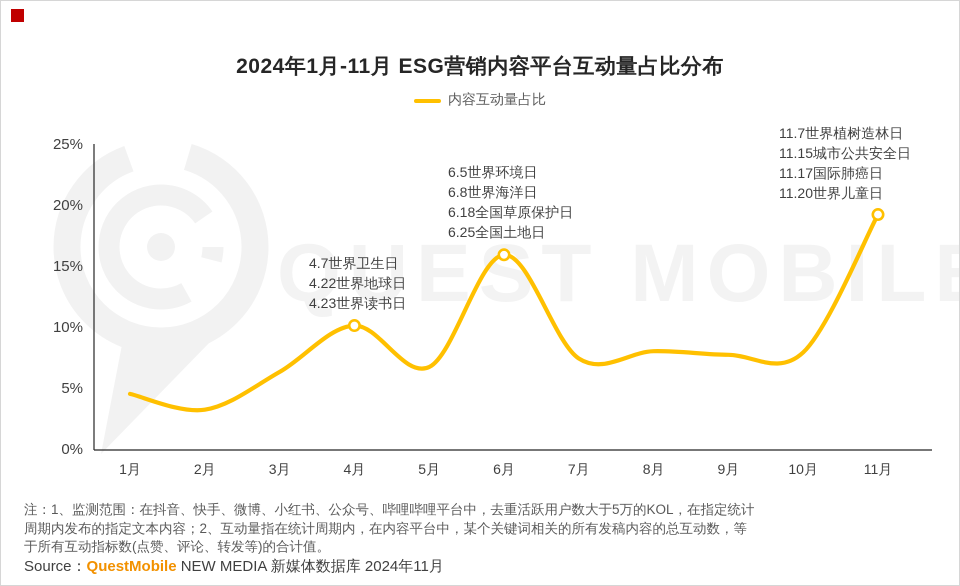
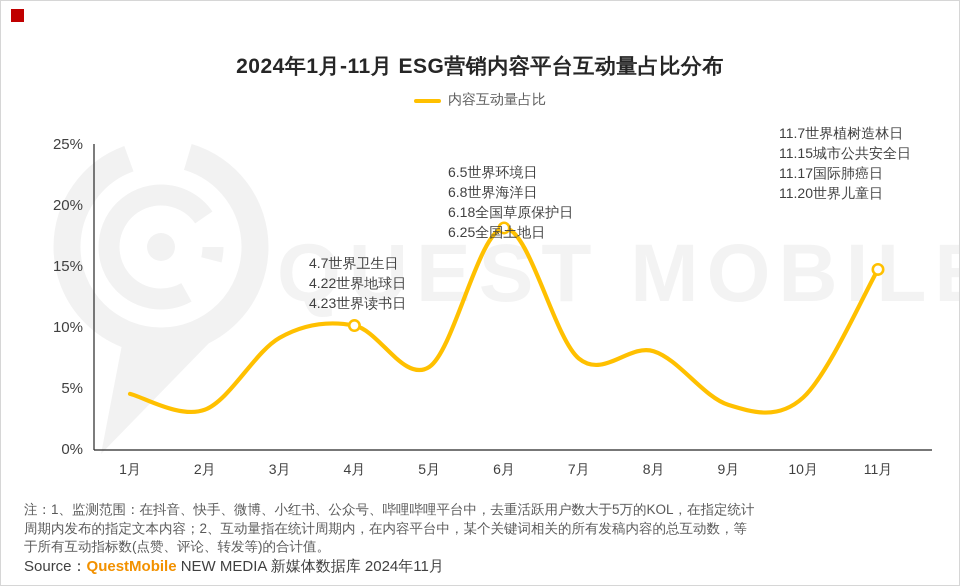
3月: 6.4% -> 9.2%
6月: 16.0% -> 18.2%
9月: 7.8% -> 3.7%
10月: 8.0% -> 4.3%
11月: 19.3% -> 14.8%
